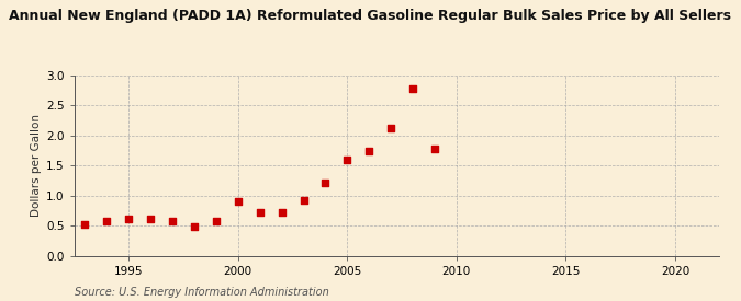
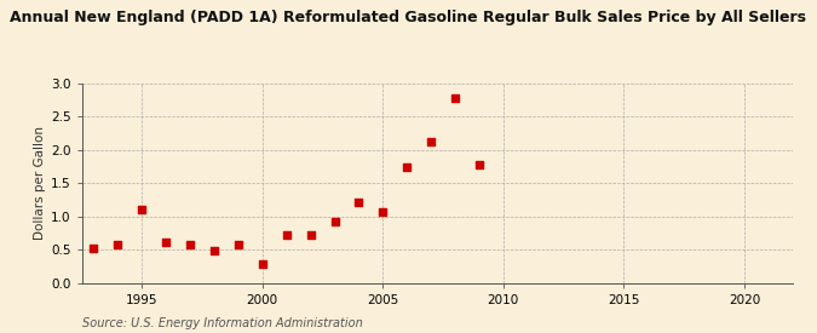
1995: 0.62 -> 1.10
2000: 0.90 -> 0.28
2005: 1.59 -> 1.06
